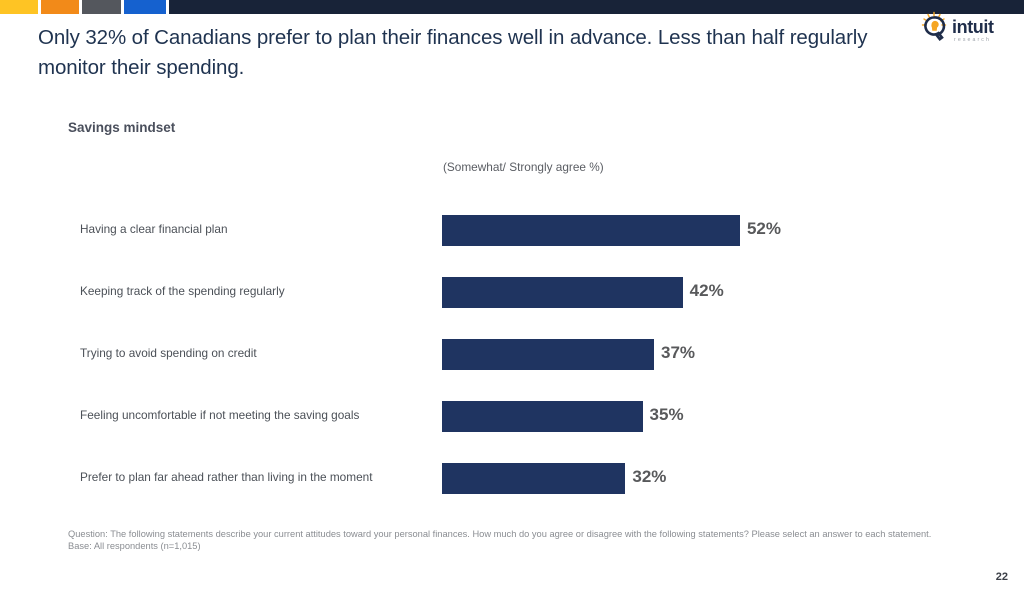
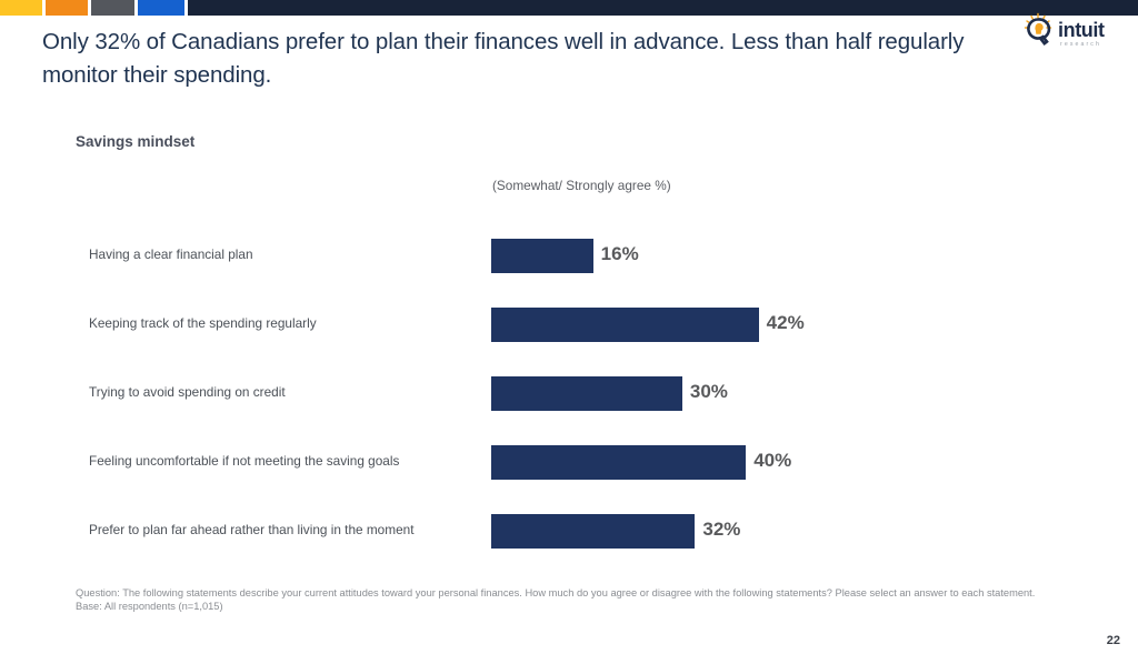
Having a clear financial plan: 52% -> 16%
Trying to avoid spending on credit: 37% -> 30%
Feeling uncomfortable if not meeting the saving goals: 35% -> 40%
